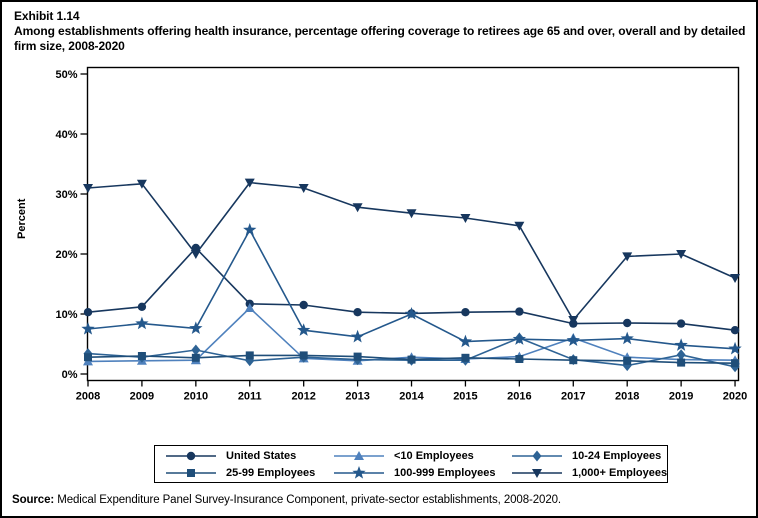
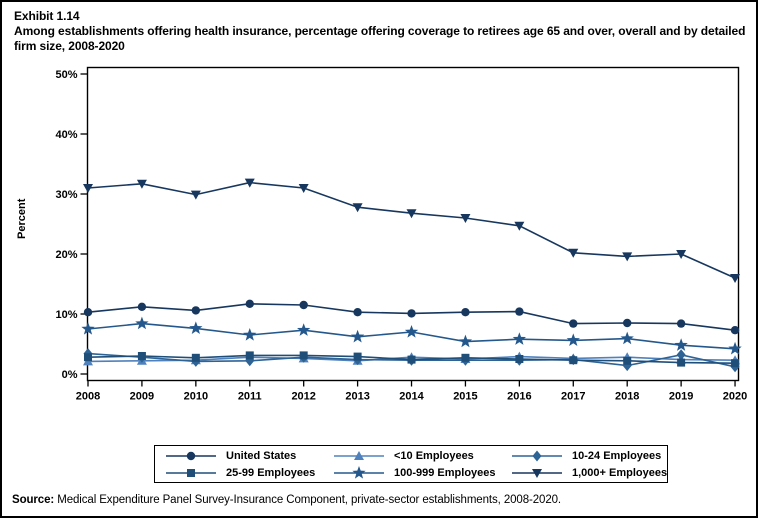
United States/2010: 21% -> 11%
10-24 Employees/2010: 4% -> 2%
1,000+ Employees/2010: 20% -> 30%
<10 Employees/2011: 11% -> 3%
100-999 Employees/2011: 24% -> 6%
100-999 Employees/2014: 10% -> 7%
10-24 Employees/2016: 6% -> 2%
<10 Employees/2017: 6% -> 3%
1,000+ Employees/2017: 9% -> 20%
